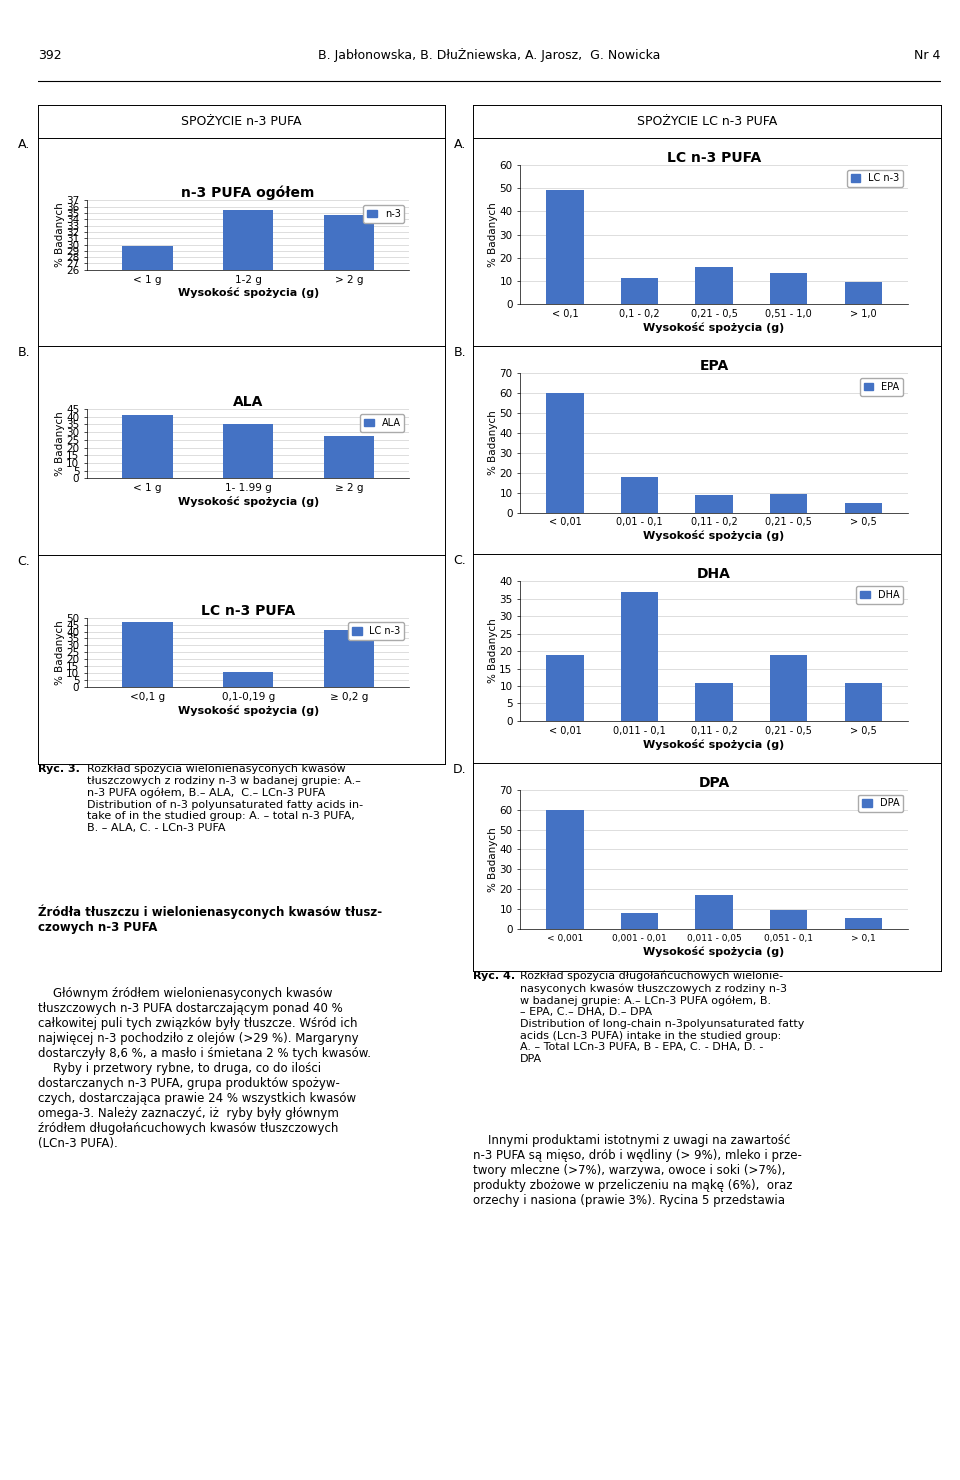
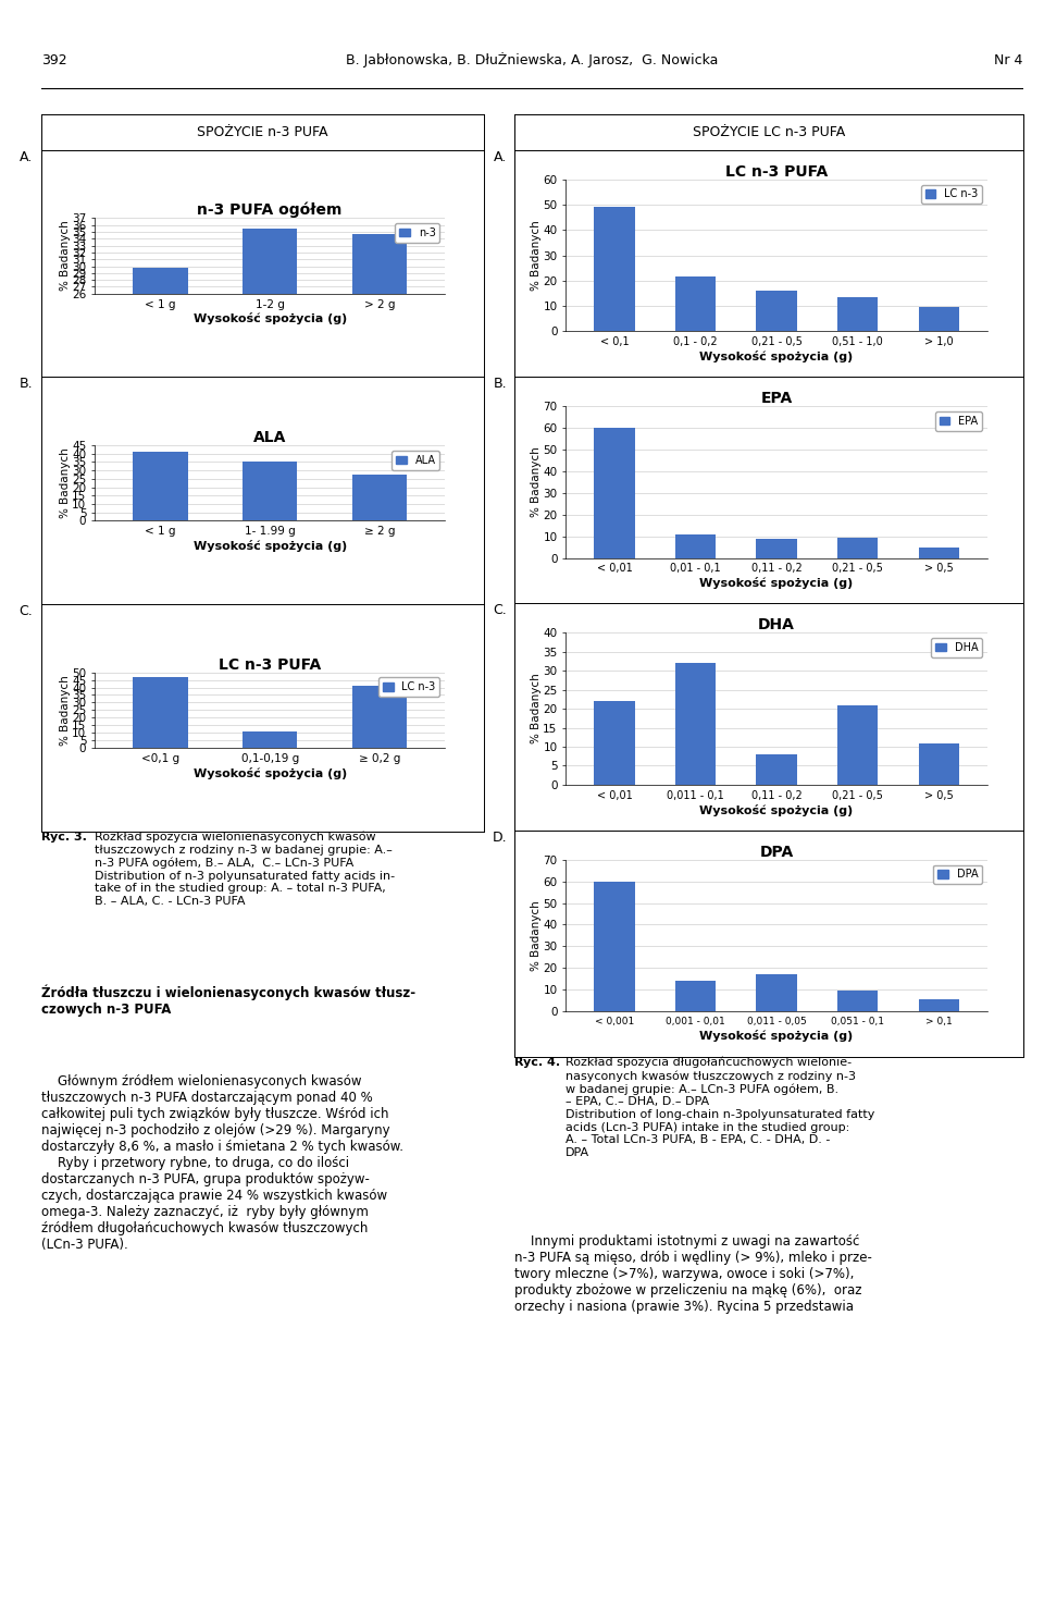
0,1 - 0,2: 11.5 -> 21.5
EPA/0,01 - 0,1: 18 -> 11
DHA/< 0,01: 19 -> 22
DHA/0,011 - 0,1: 37 -> 32
DHA/0,11 - 0,2: 11 -> 8
DHA/0,21 - 0,5: 19 -> 21
DPA/0,001 - 0,01: 8 -> 14
